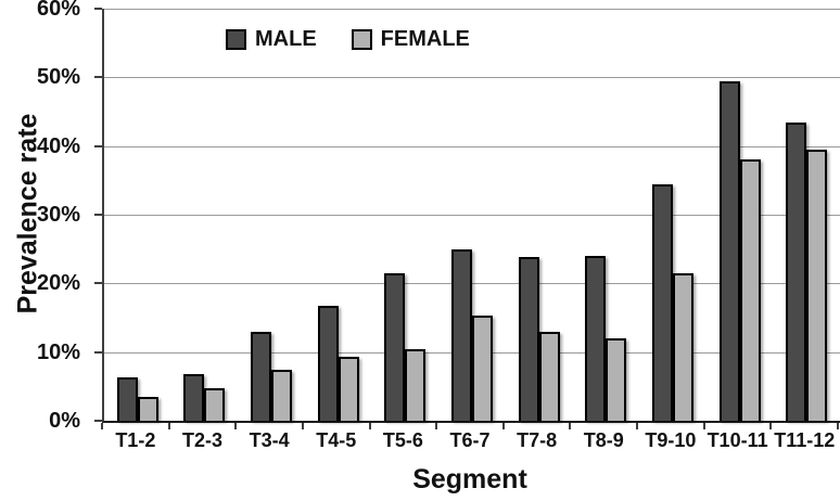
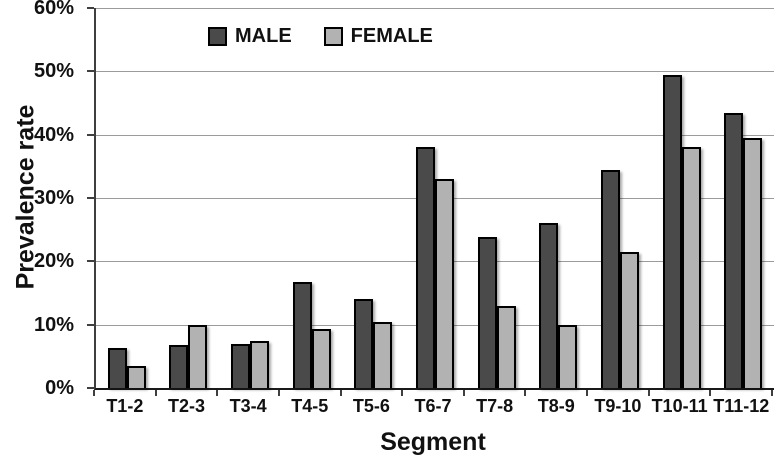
FEMALE/T2-3: 5% -> 10%
MALE/T3-4: 13% -> 7%
MALE/T5-6: 22% -> 14%
MALE/T6-7: 25% -> 38%
FEMALE/T6-7: 15% -> 33%
MALE/T8-9: 24% -> 26%
FEMALE/T8-9: 12% -> 10%
